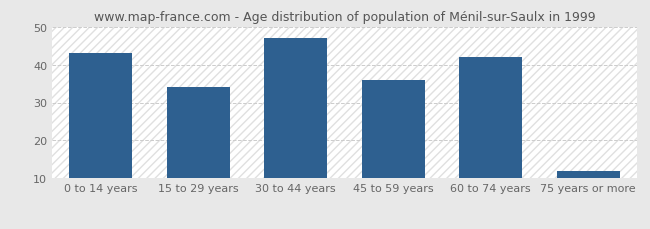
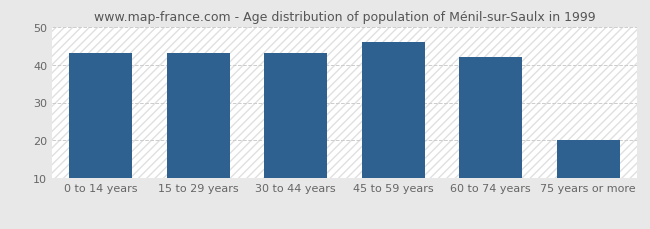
15 to 29 years: 34 -> 43
30 to 44 years: 47 -> 43
45 to 59 years: 36 -> 46
75 years or more: 12 -> 20
